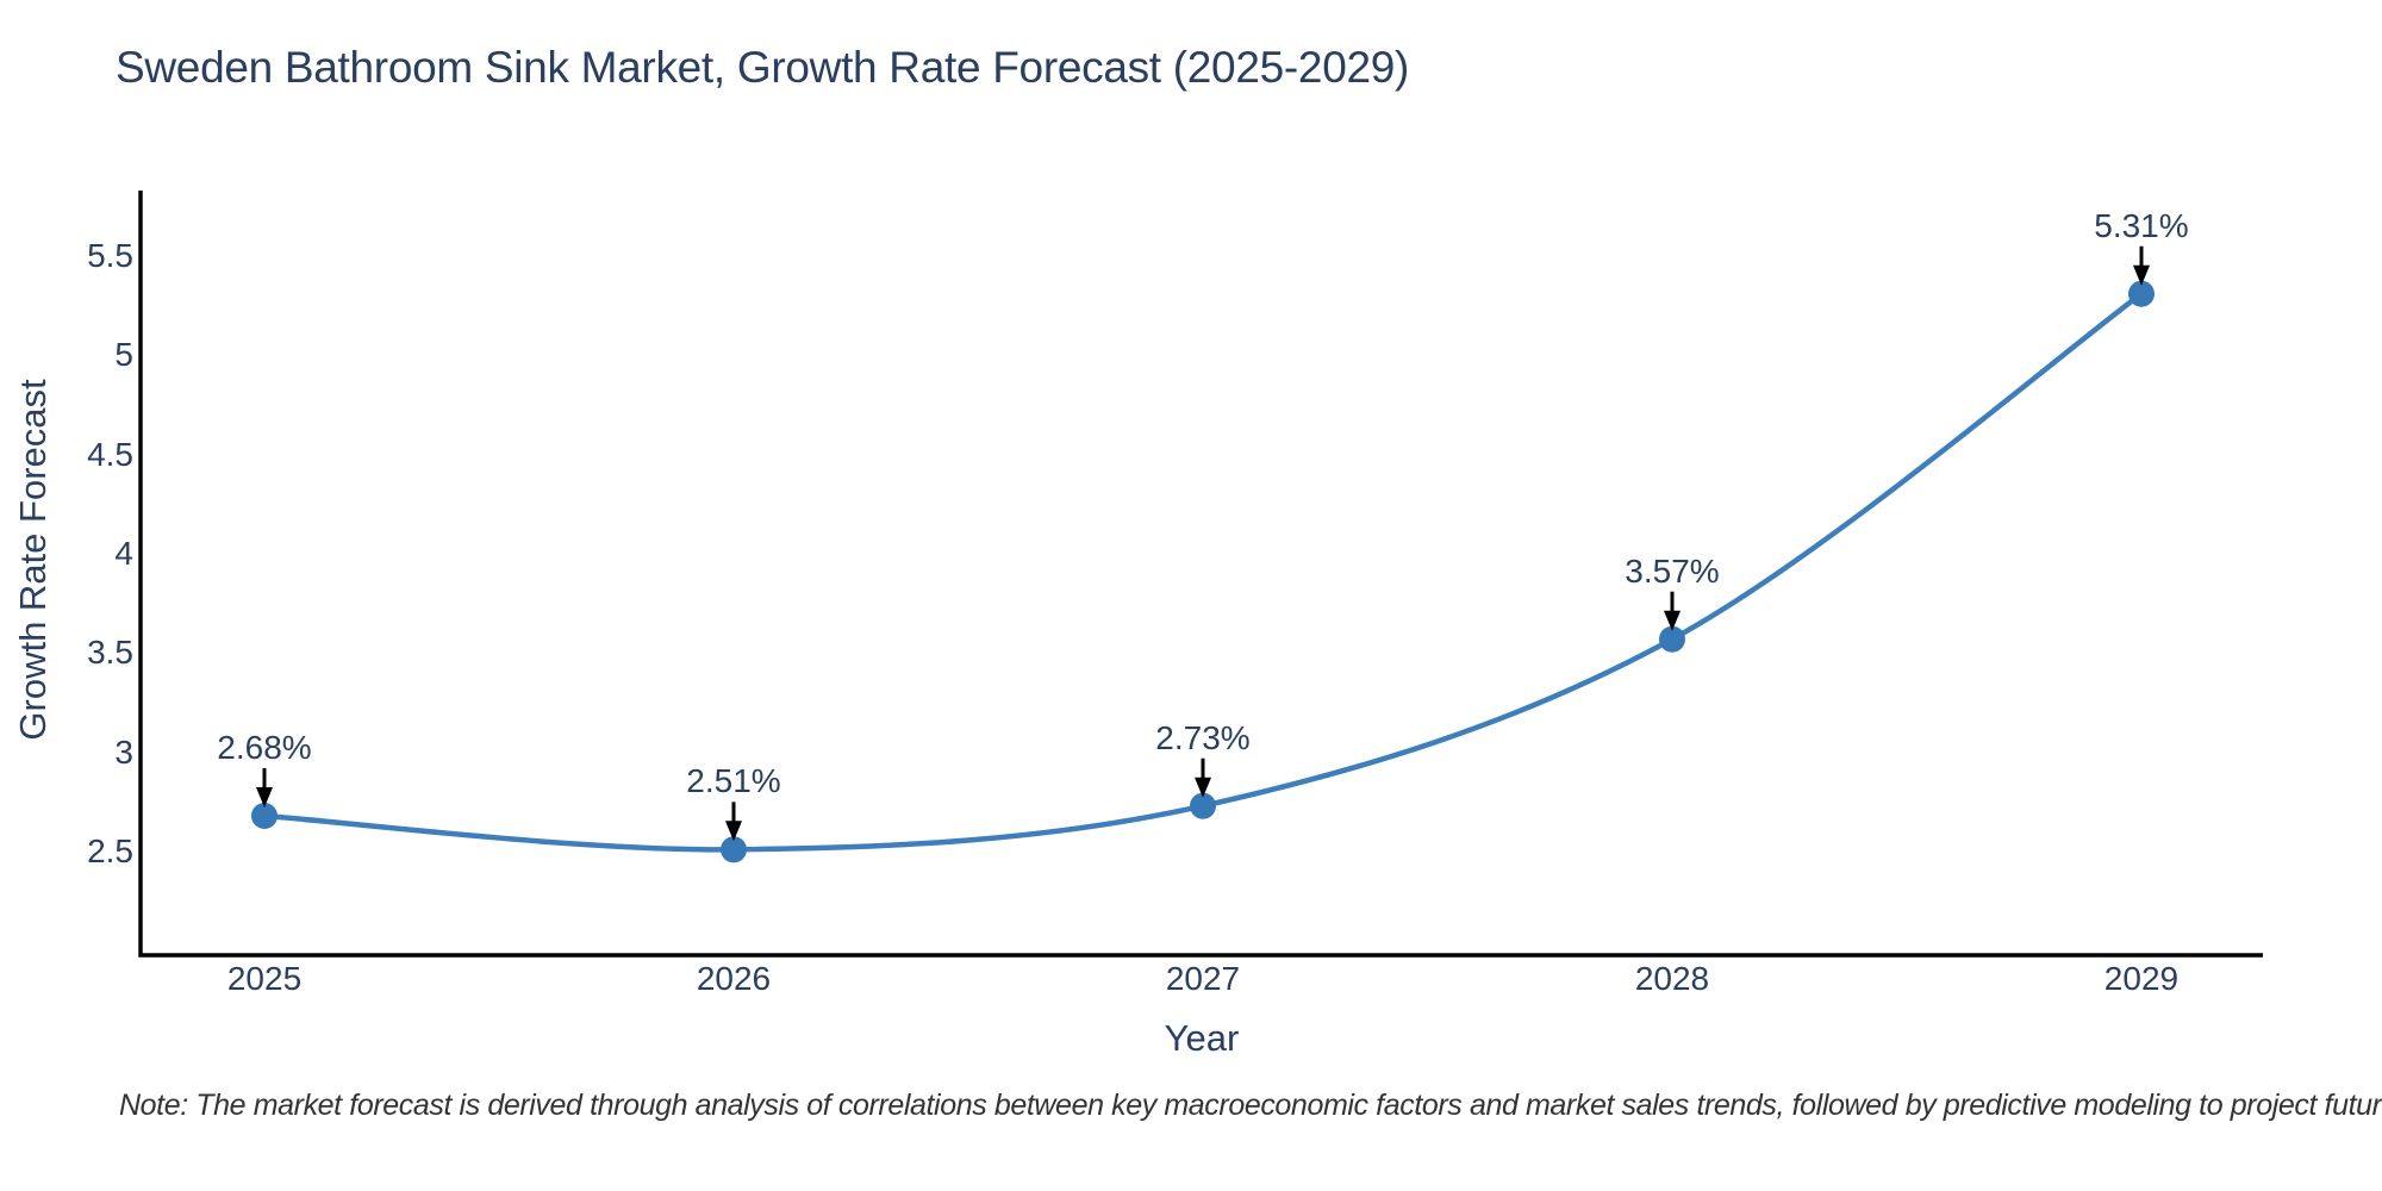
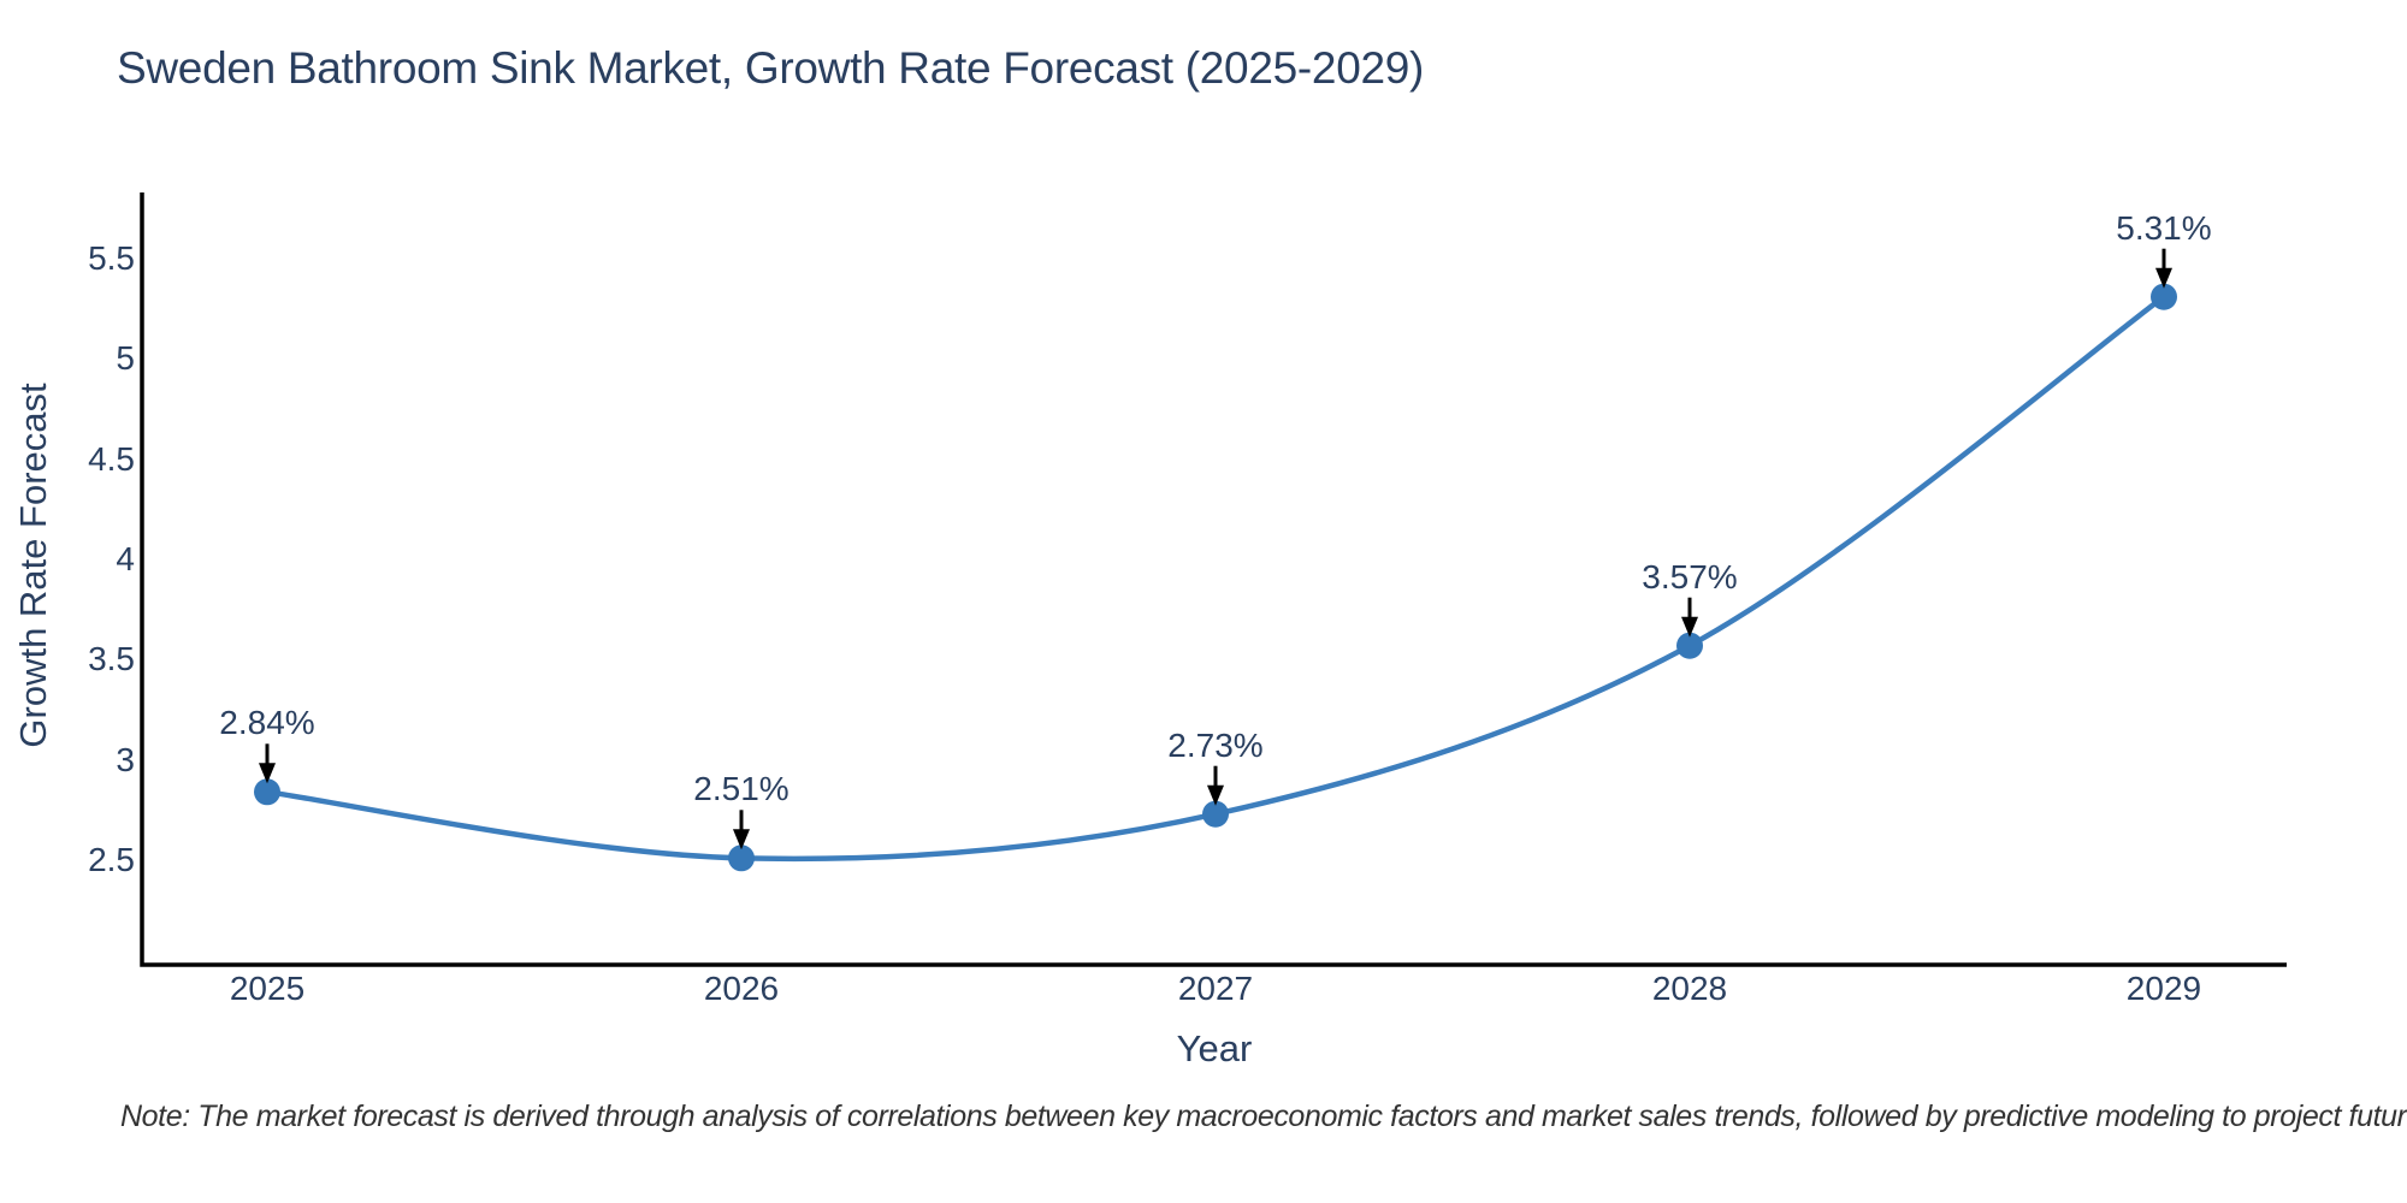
2025: 2.68% -> 2.84%
